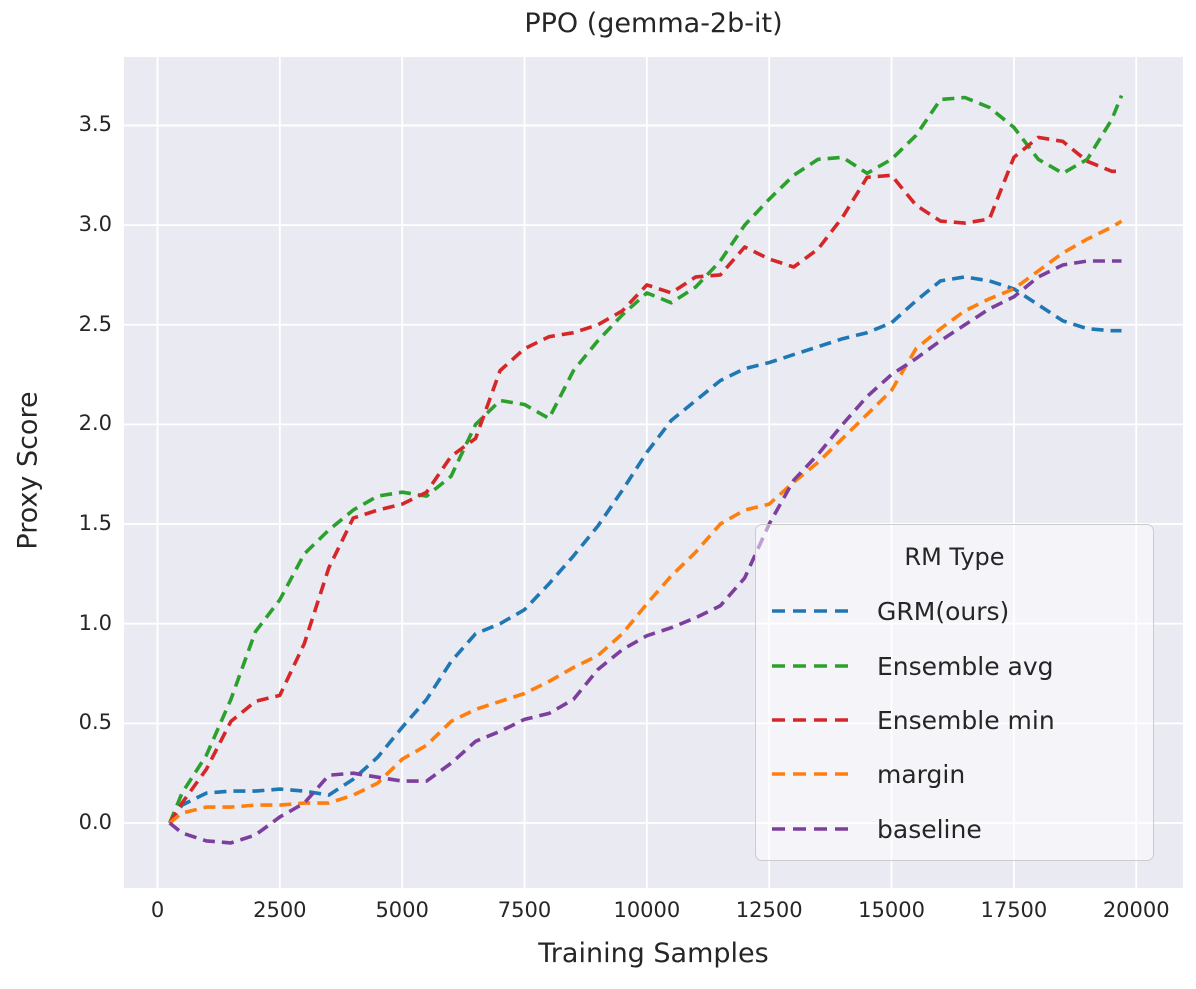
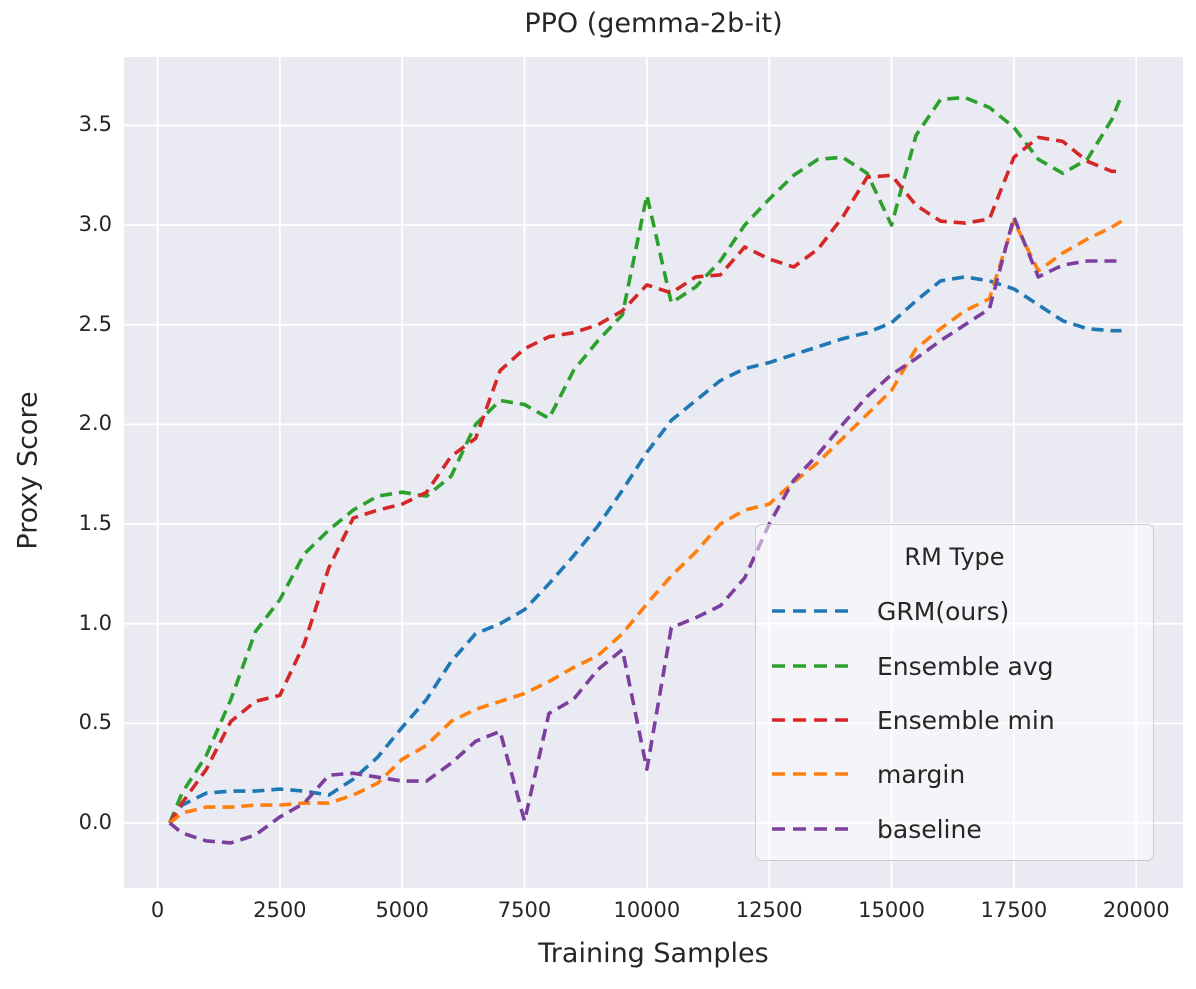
baseline/7500: 0.52 -> 0.01
Ensemble avg/10000: 2.66 -> 3.15
baseline/10000: 0.94 -> 0.27
Ensemble avg/15000: 3.33 -> 3.00
margin/17500: 2.68 -> 3.02
baseline/17500: 2.64 -> 3.04
